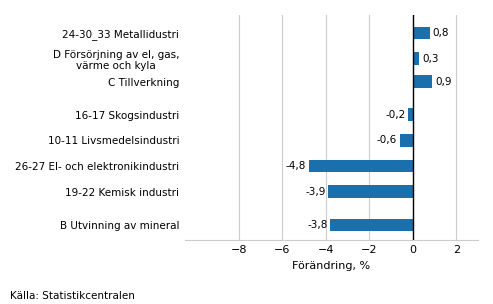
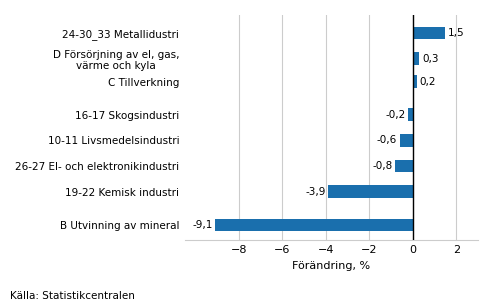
24-30_33 Metallidustri: 0,8 -> 1,5
C Tillverkning: 0,9 -> 0,2
26-27 El- och elektronikindustri: -4,8 -> -0,8
B Utvinning av mineral: -3,8 -> -9,1
